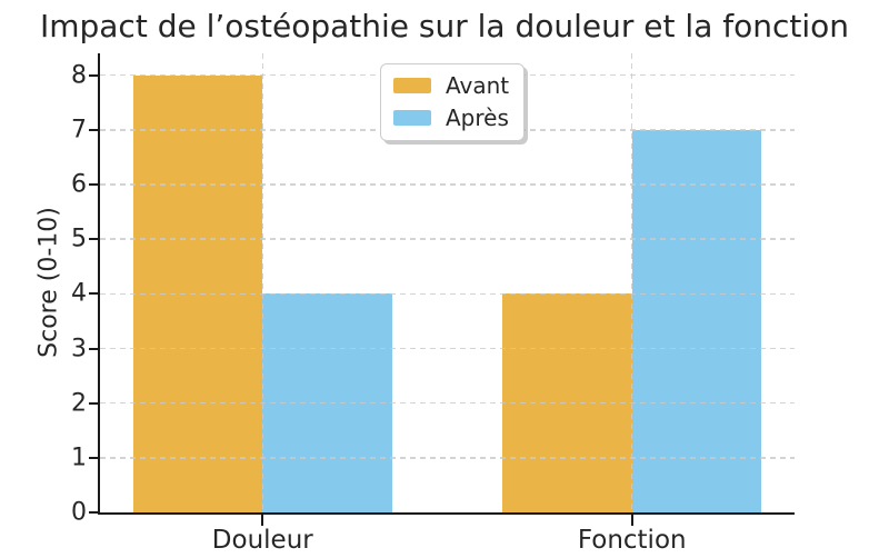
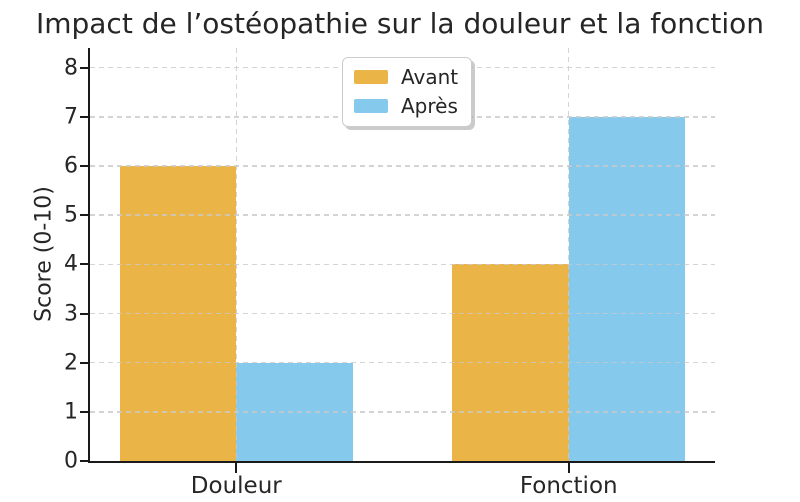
Avant/Douleur: 8 -> 6
Après/Douleur: 4 -> 2
